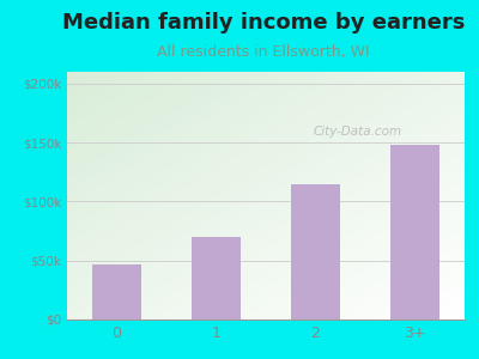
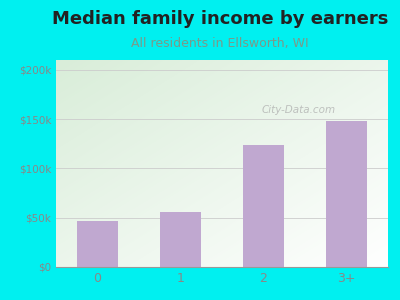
1: $70k -> $56k
2: $115k -> $124k
